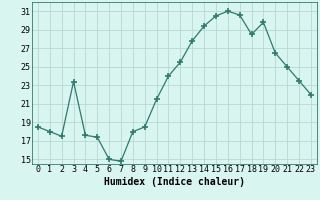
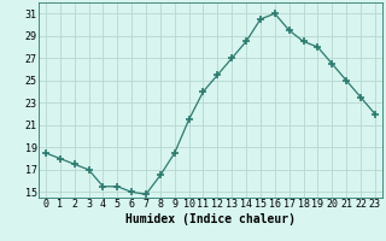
3: 23.4 -> 17.0
4: 17.6 -> 15.5
5: 17.4 -> 15.5
8: 18.0 -> 16.5
13: 27.8 -> 27.0
14: 29.4 -> 28.5
17: 30.6 -> 29.5
19: 29.8 -> 28.0
